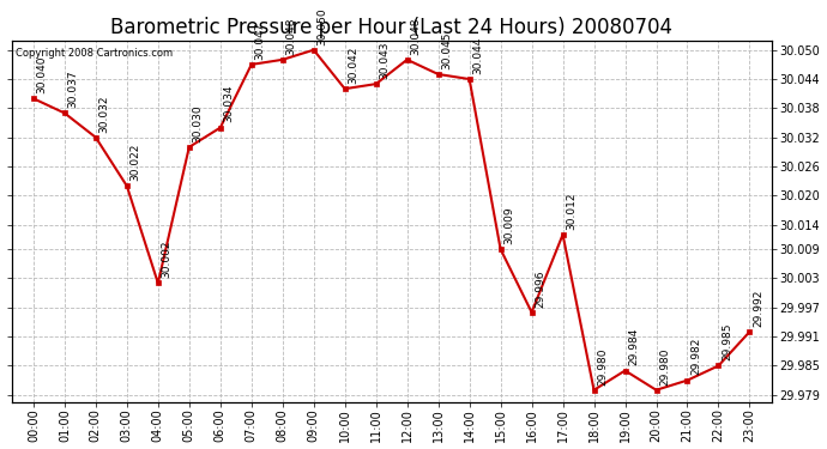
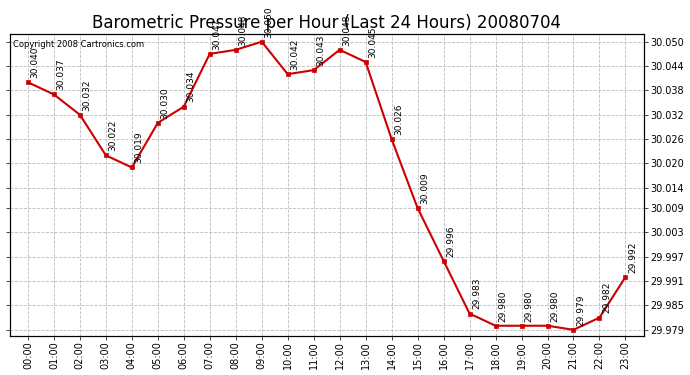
04:00: 30.002 -> 30.019
14:00: 30.044 -> 30.026
17:00: 30.012 -> 29.983
19:00: 29.984 -> 29.980
21:00: 29.982 -> 29.979
22:00: 29.985 -> 29.982
